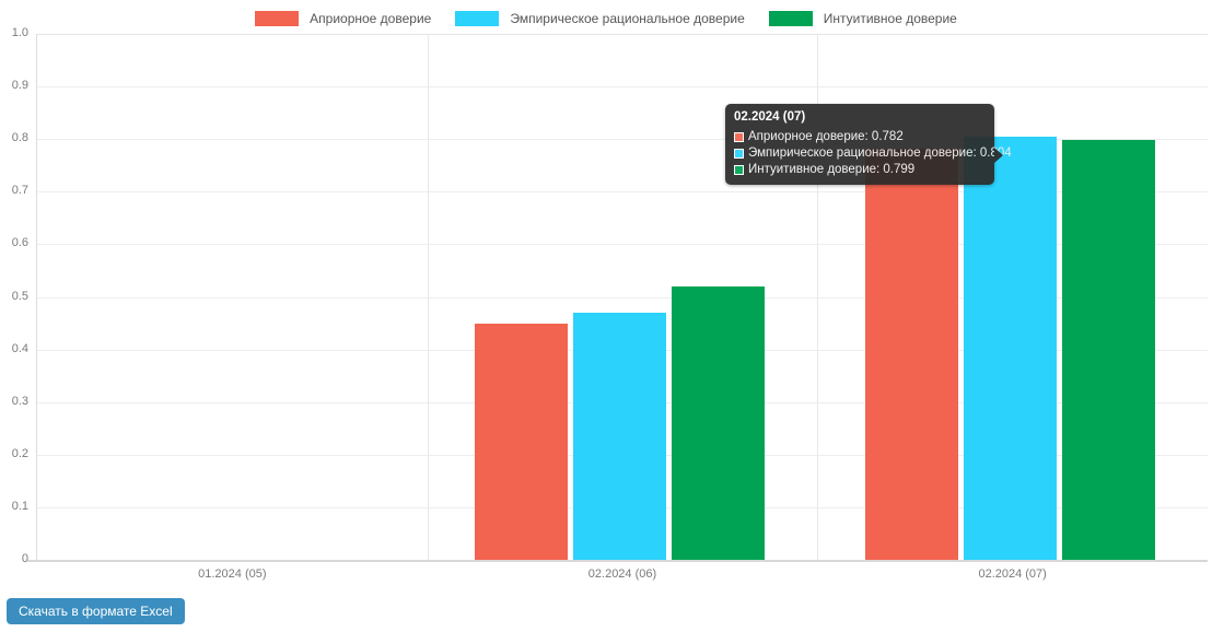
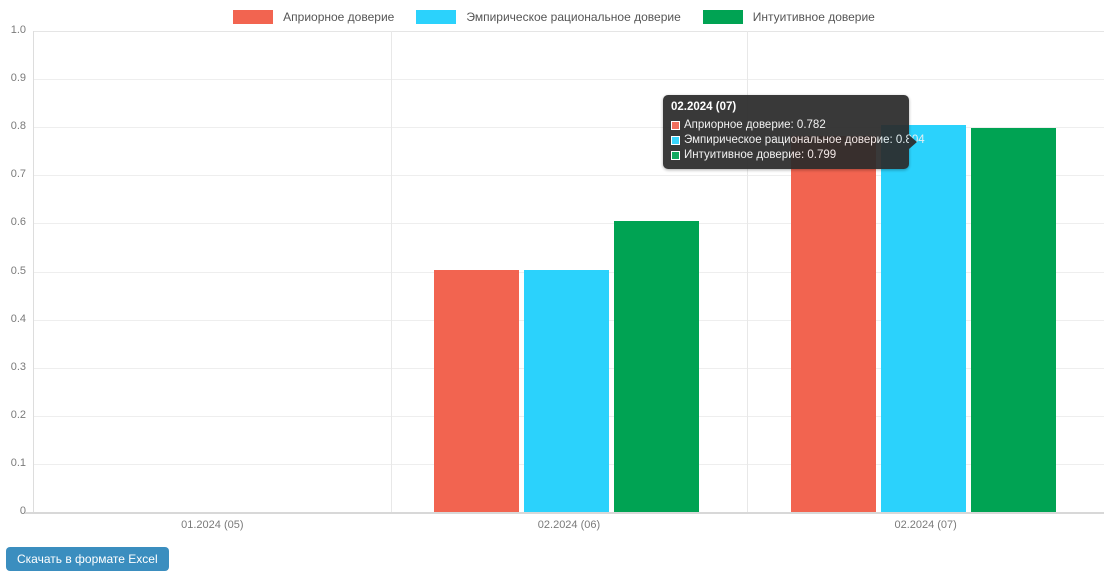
Априорное доверие/02.2024 (06): 0.45 -> 0.50
Эмпирическое рациональное доверие/02.2024 (06): 0.47 -> 0.50
Интуитивное доверие/02.2024 (06): 0.52 -> 0.60
